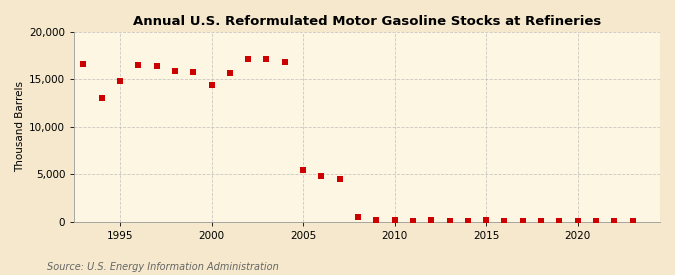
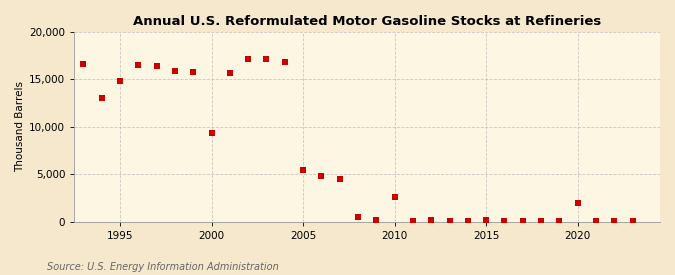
2000: 14,400 -> 9,400
2010: 200 -> 2,600
2020: 100 -> 2,000
